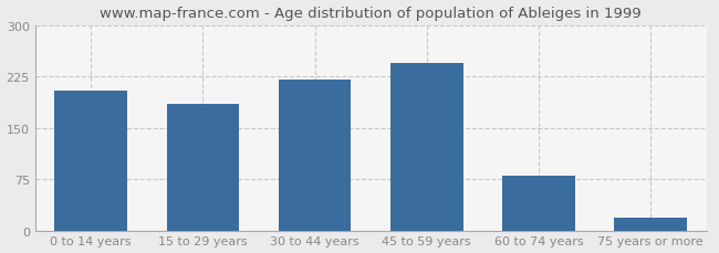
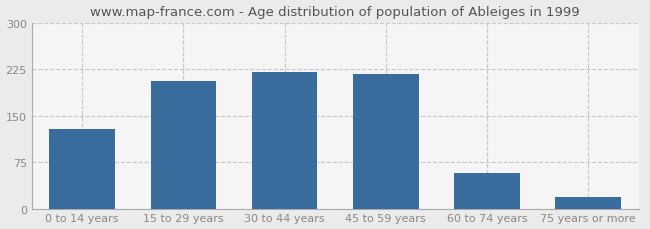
0 to 14 years: 205 -> 128
15 to 29 years: 185 -> 206
45 to 59 years: 245 -> 218
60 to 74 years: 80 -> 58
